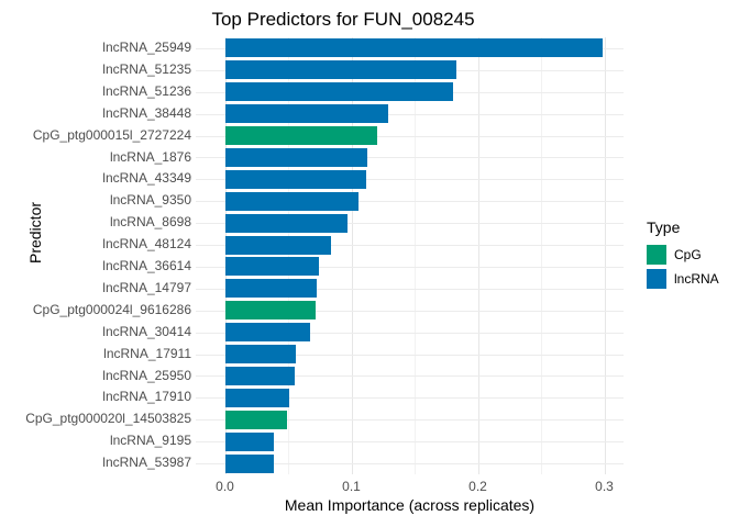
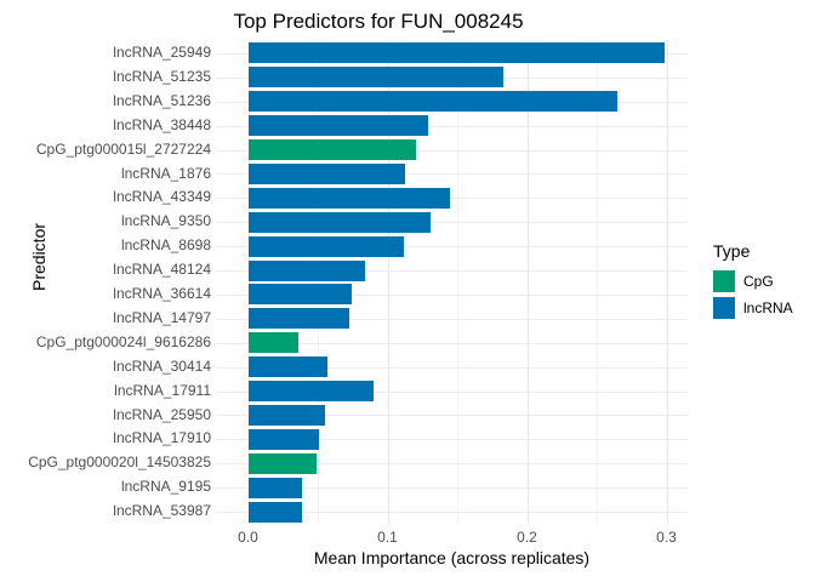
lncRNA_51236: 0.180 -> 0.265
lncRNA_43349: 0.112 -> 0.145
lncRNA_9350: 0.106 -> 0.131
lncRNA_8698: 0.097 -> 0.112
CpG_ptg000024l_9616286: 0.072 -> 0.036
lncRNA_30414: 0.067 -> 0.057
lncRNA_17911: 0.056 -> 0.090
